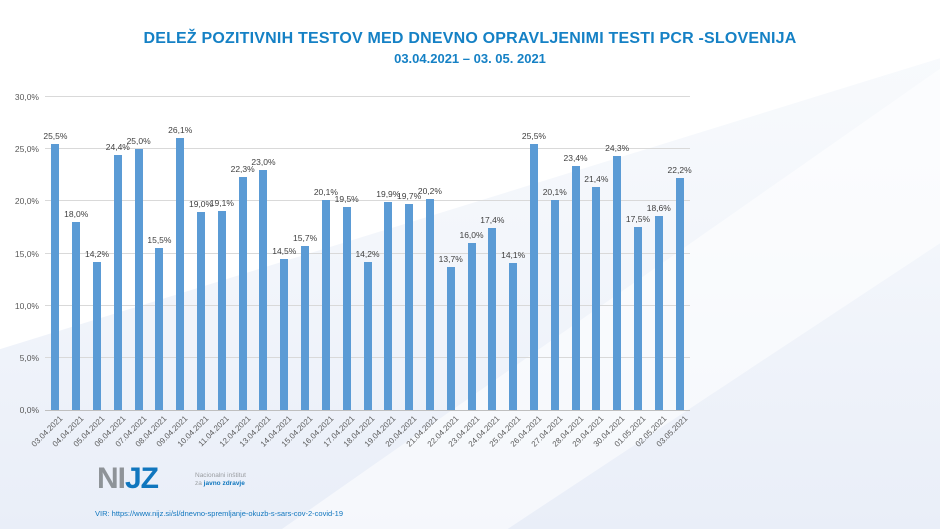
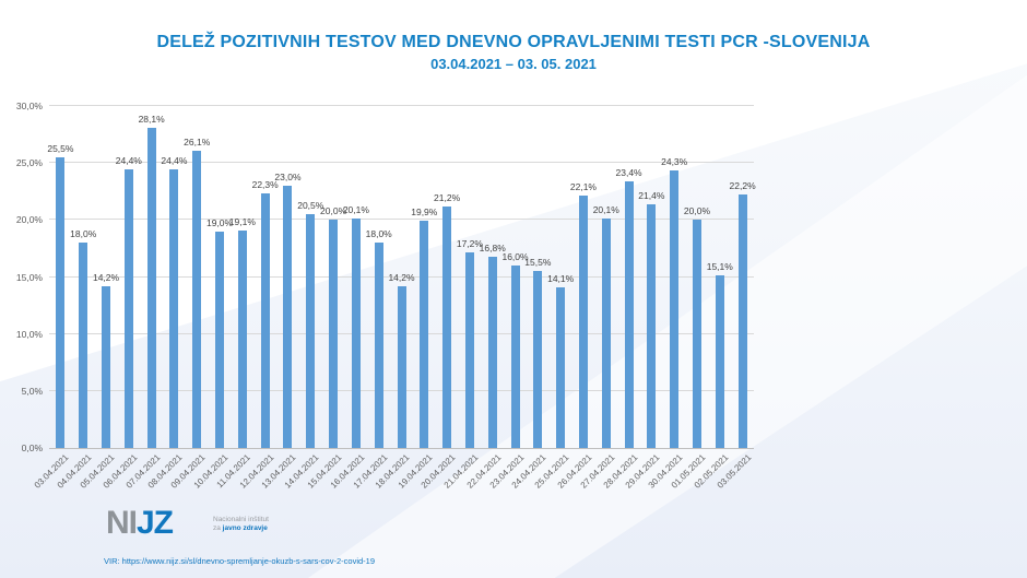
07.04.2021: 25,0% -> 28,1%
08.04.2021: 15,5% -> 24,4%
14.04.2021: 14,5% -> 20,5%
15.04.2021: 15,7% -> 20,0%
17.04.2021: 19,5% -> 18,0%
20.04.2021: 19,7% -> 21,2%
21.04.2021: 20,2% -> 17,2%
22.04.2021: 13,7% -> 16,8%
24.04.2021: 17,4% -> 15,5%
26.04.2021: 25,5% -> 22,1%
01.05.2021: 17,5% -> 20,0%
02.05.2021: 18,6% -> 15,1%
